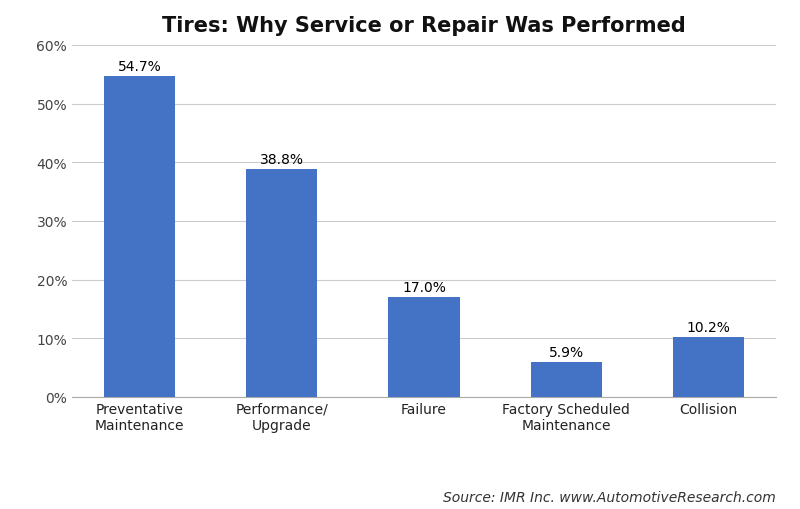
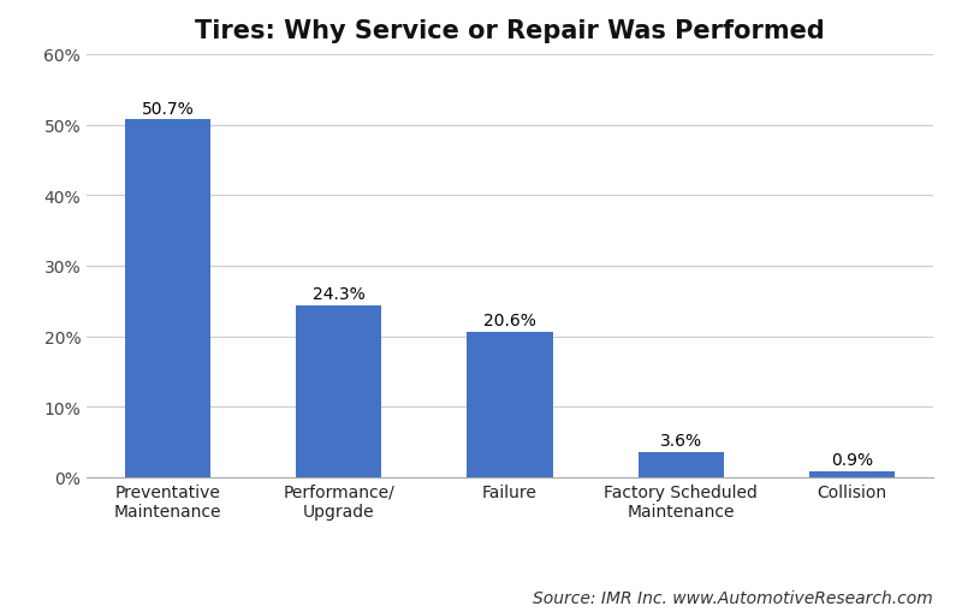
Preventative Maintenance: 54.7% -> 50.7%
Performance/ Upgrade: 38.8% -> 24.3%
Failure: 17.0% -> 20.6%
Factory Scheduled Maintenance: 5.9% -> 3.6%
Collision: 10.2% -> 0.9%
